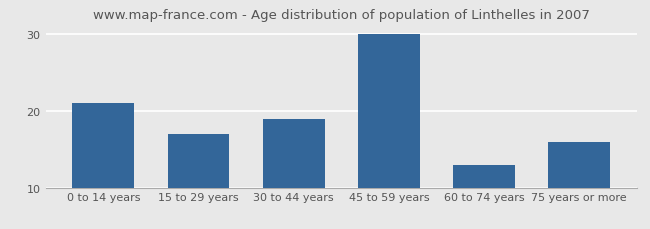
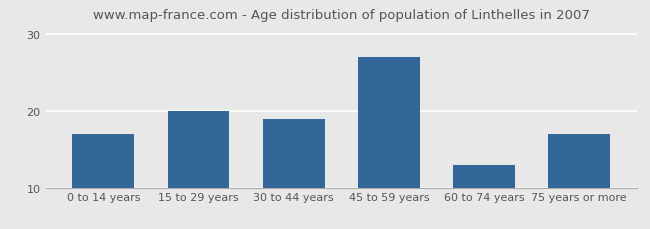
0 to 14 years: 21 -> 17
15 to 29 years: 17 -> 20
45 to 59 years: 30 -> 27
75 years or more: 16 -> 17
